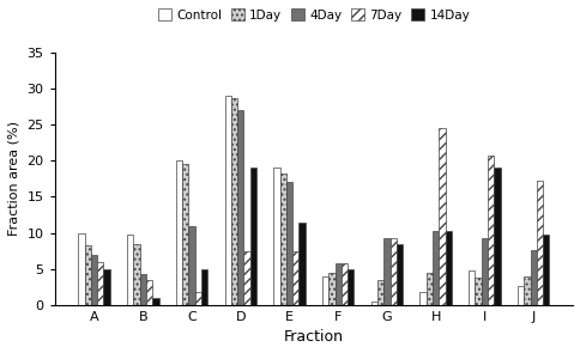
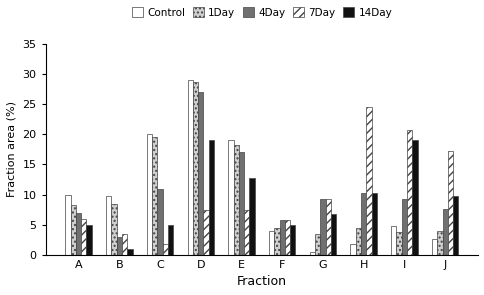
4Day/B: 4.2 -> 3.0
14Day/E: 11.4 -> 12.8
14Day/G: 8.4 -> 6.7
